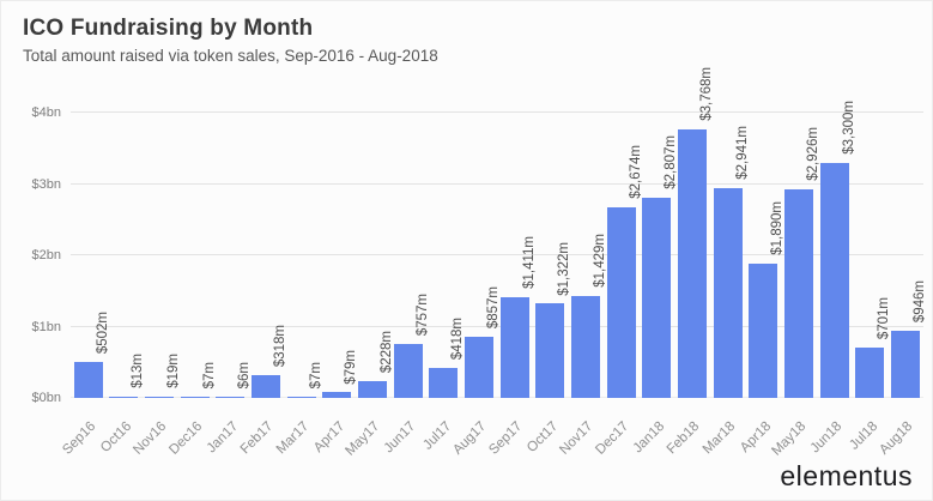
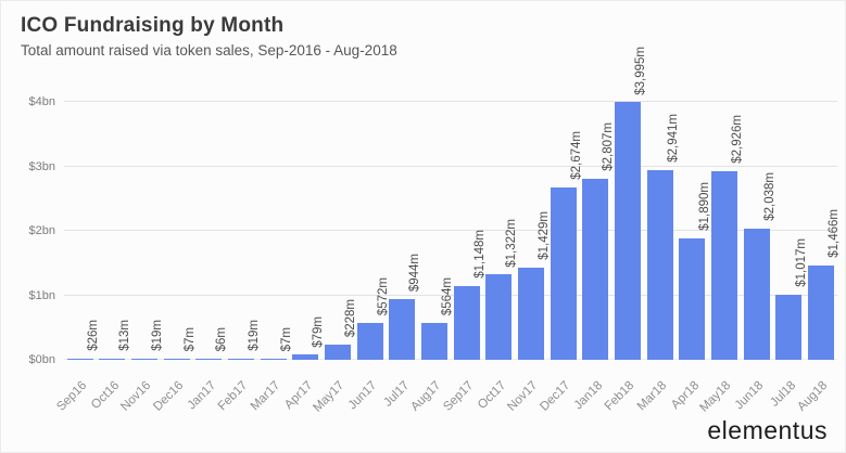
Sep16: $502m -> $26m
Feb17: $318m -> $19m
Jun17: $757m -> $572m
Jul17: $418m -> $944m
Aug17: $857m -> $564m
Sep17: $1,411m -> $1,148m
Feb18: $3,768m -> $3,995m
Jun18: $3,300m -> $2,038m
Jul18: $701m -> $1,017m
Aug18: $946m -> $1,466m
